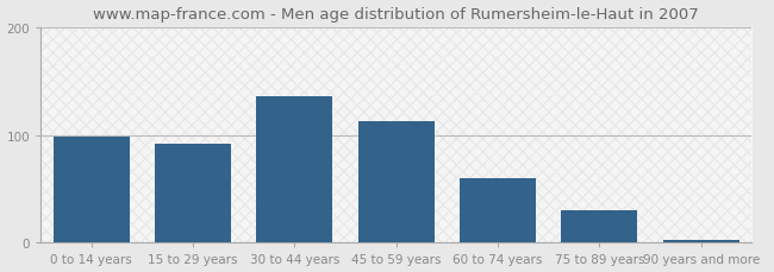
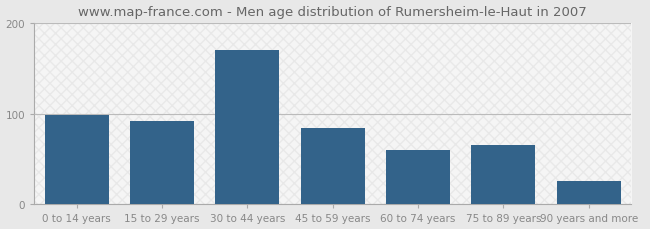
30 to 44 years: 136 -> 170
45 to 59 years: 113 -> 84
75 to 89 years: 30 -> 66
90 years and more: 3 -> 26
